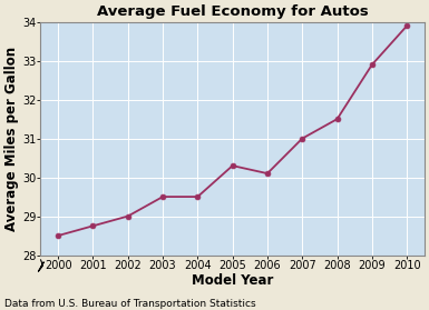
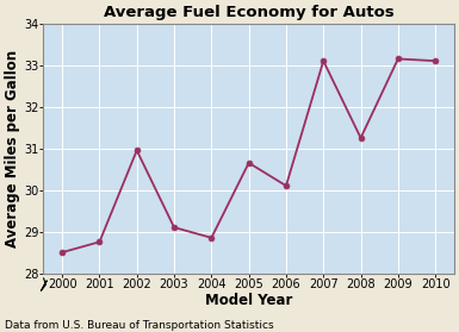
2002: 29.00 -> 30.95
2003: 29.50 -> 29.10
2004: 29.50 -> 28.85
2005: 30.30 -> 30.65
2007: 31.00 -> 33.10
2008: 31.50 -> 31.25
2009: 32.90 -> 33.15
2010: 33.90 -> 33.10
